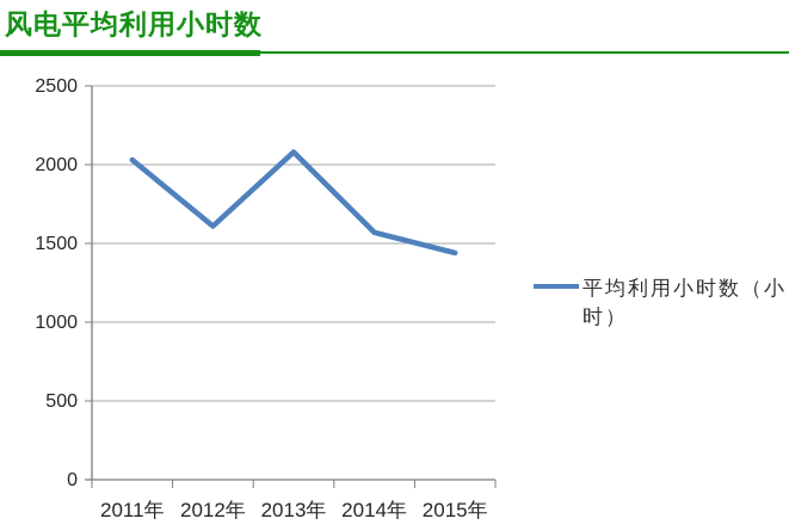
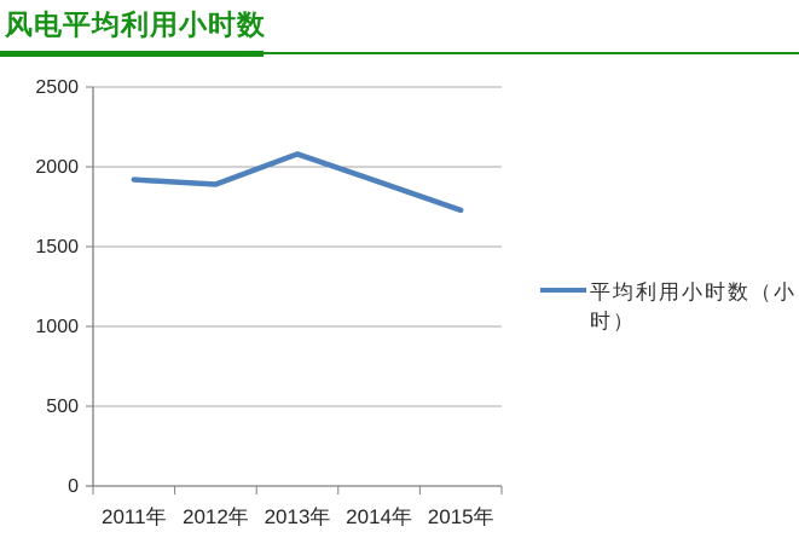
2011年: 2030 -> 1920
2012年: 1610 -> 1890
2014年: 1570 -> 1900
2015年: 1440 -> 1730
